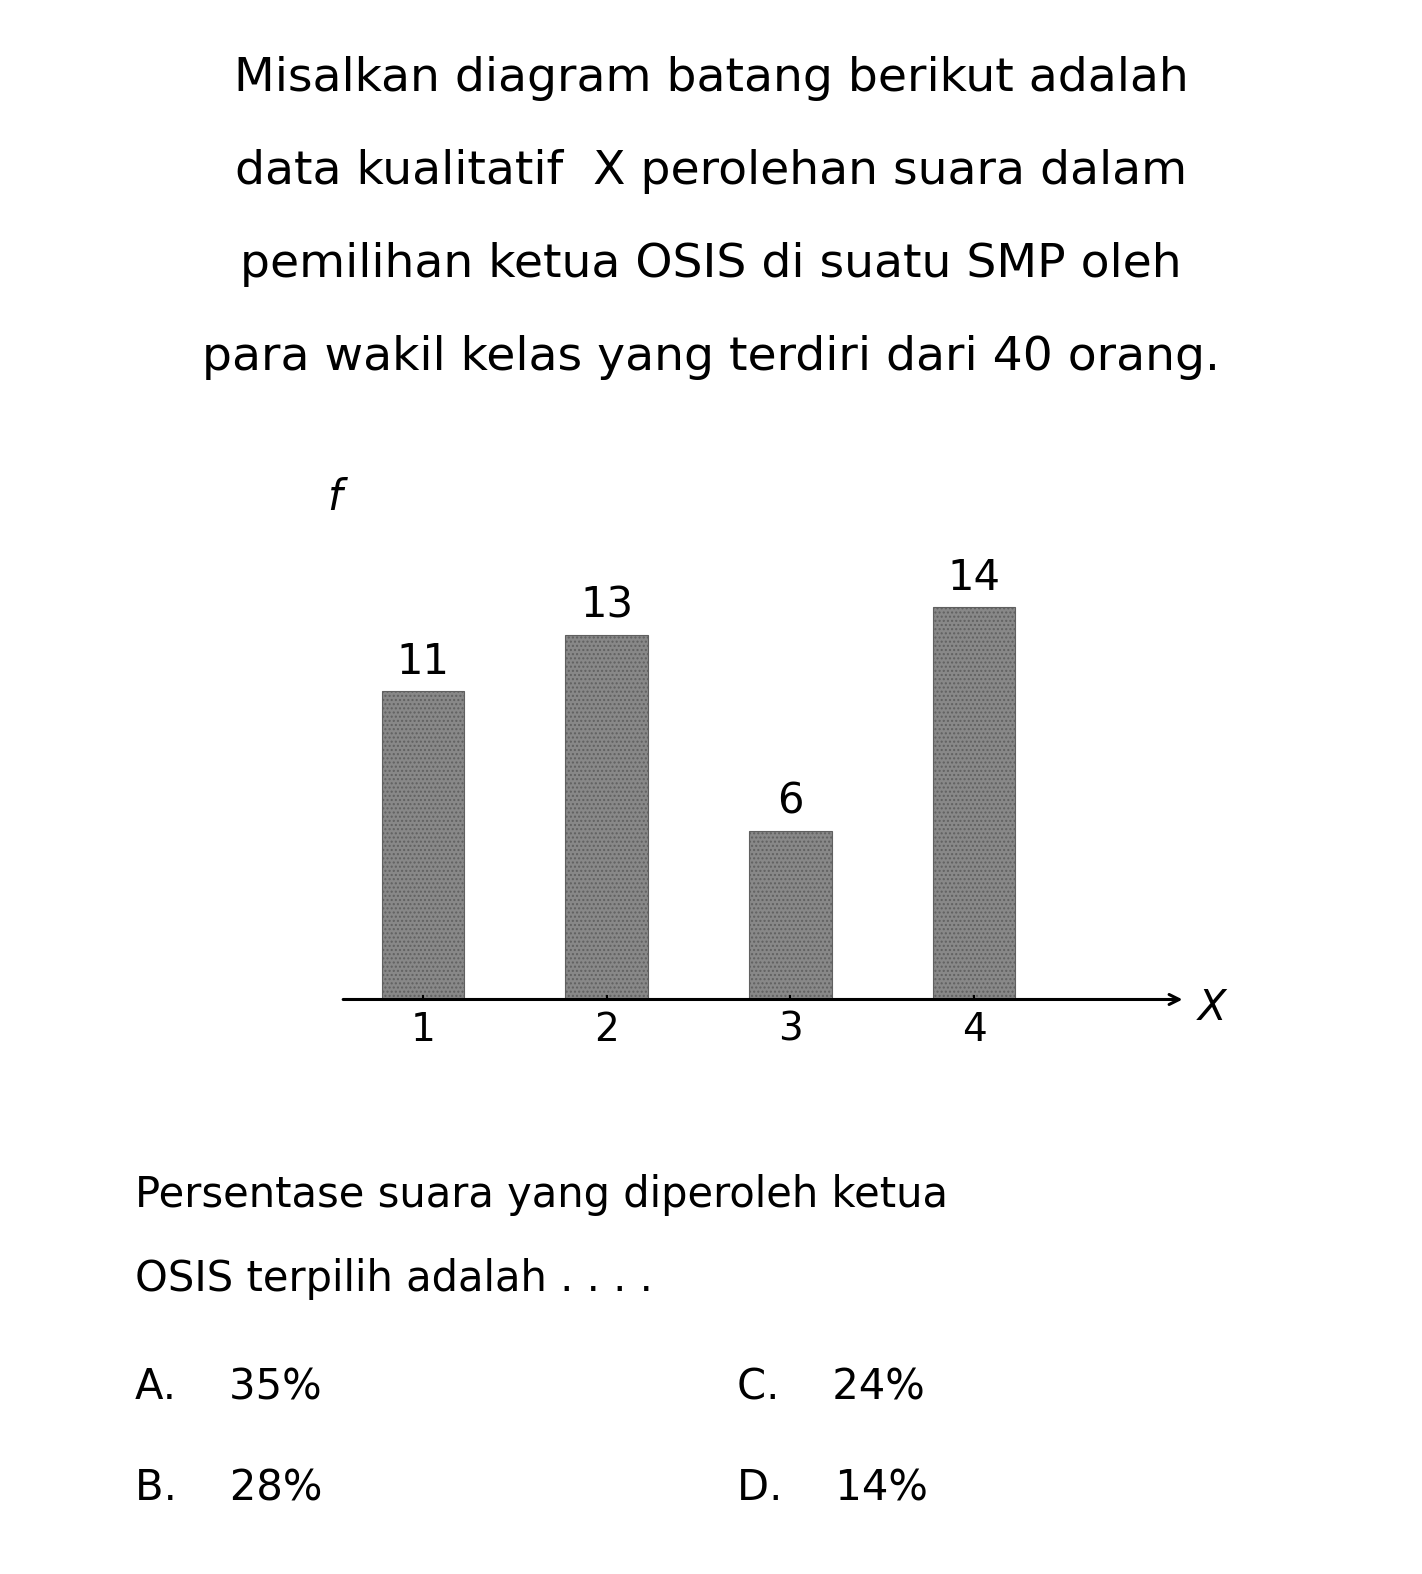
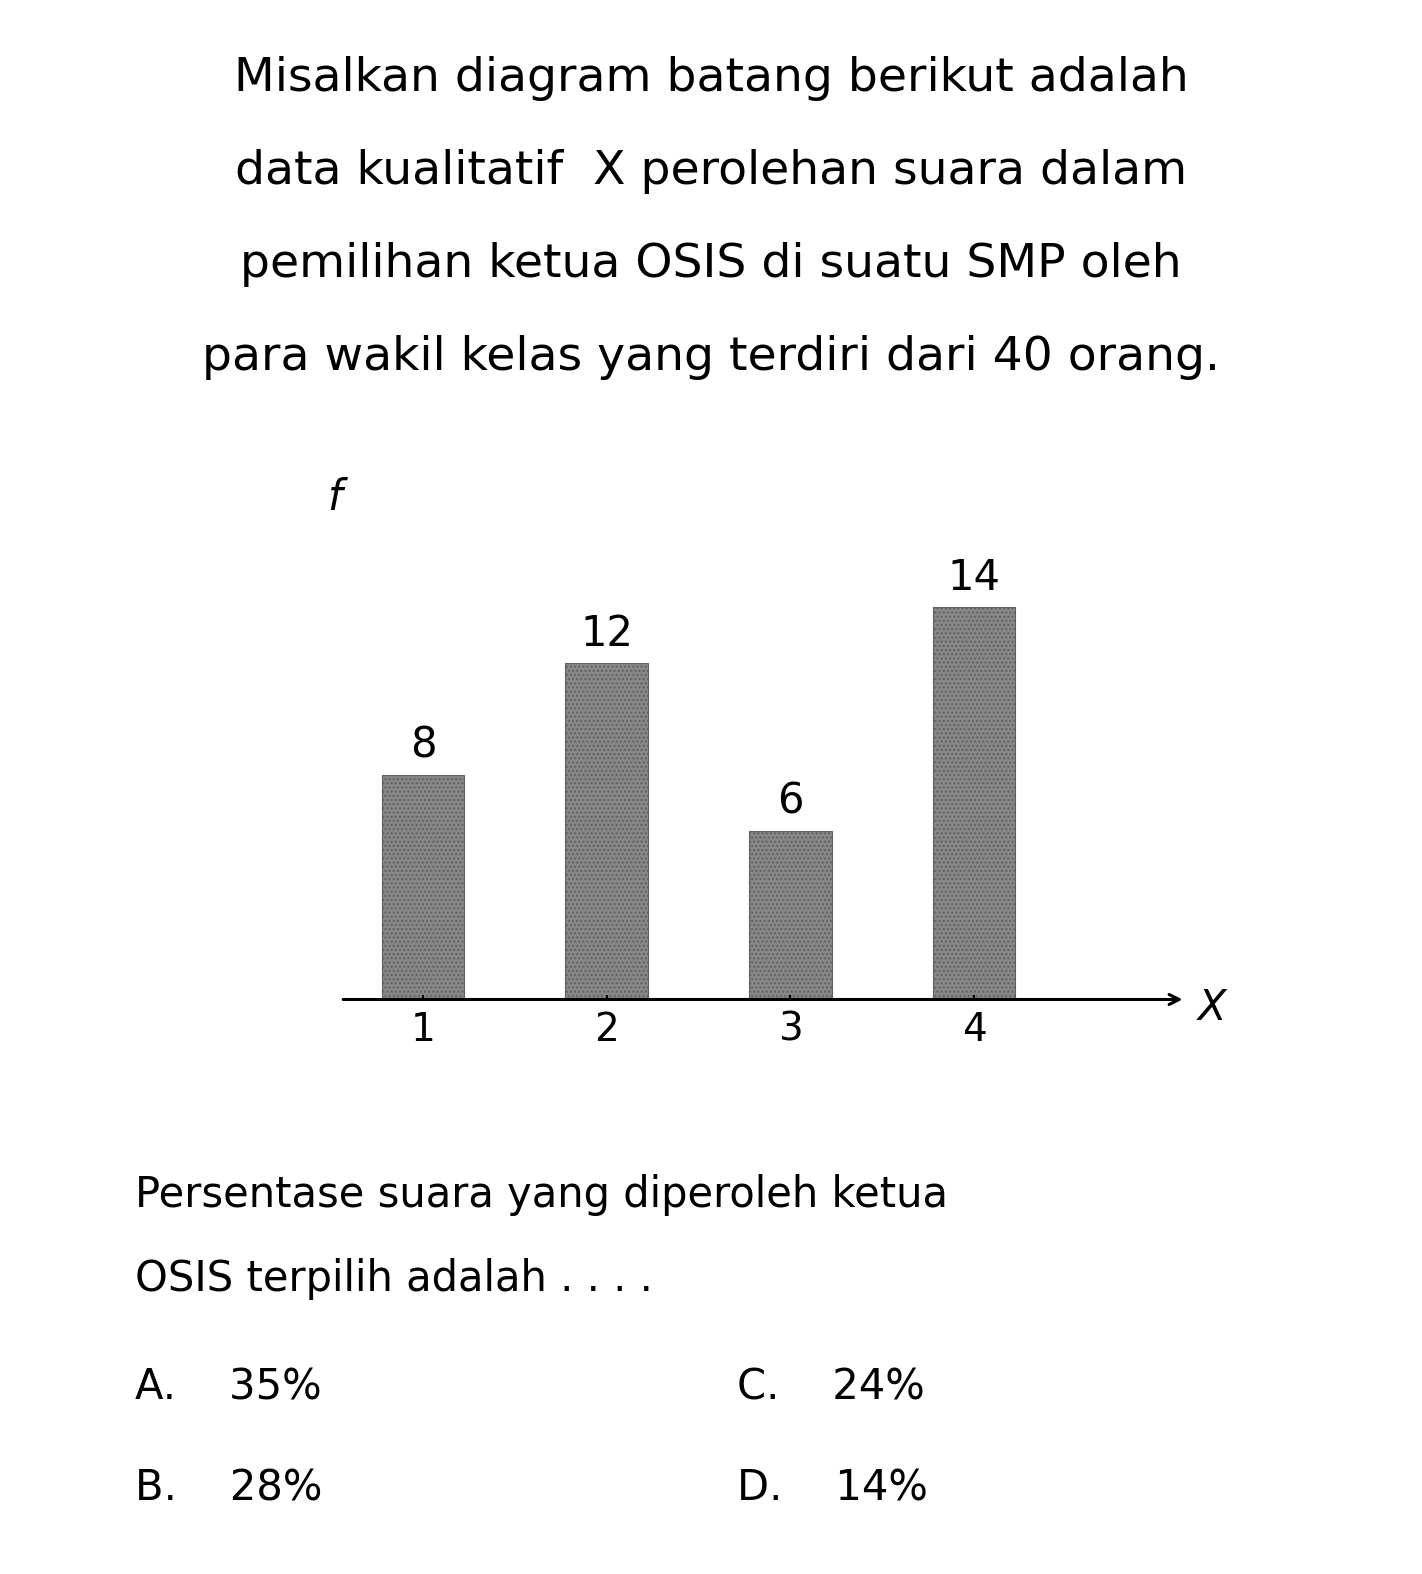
1: 11 -> 8
2: 13 -> 12
